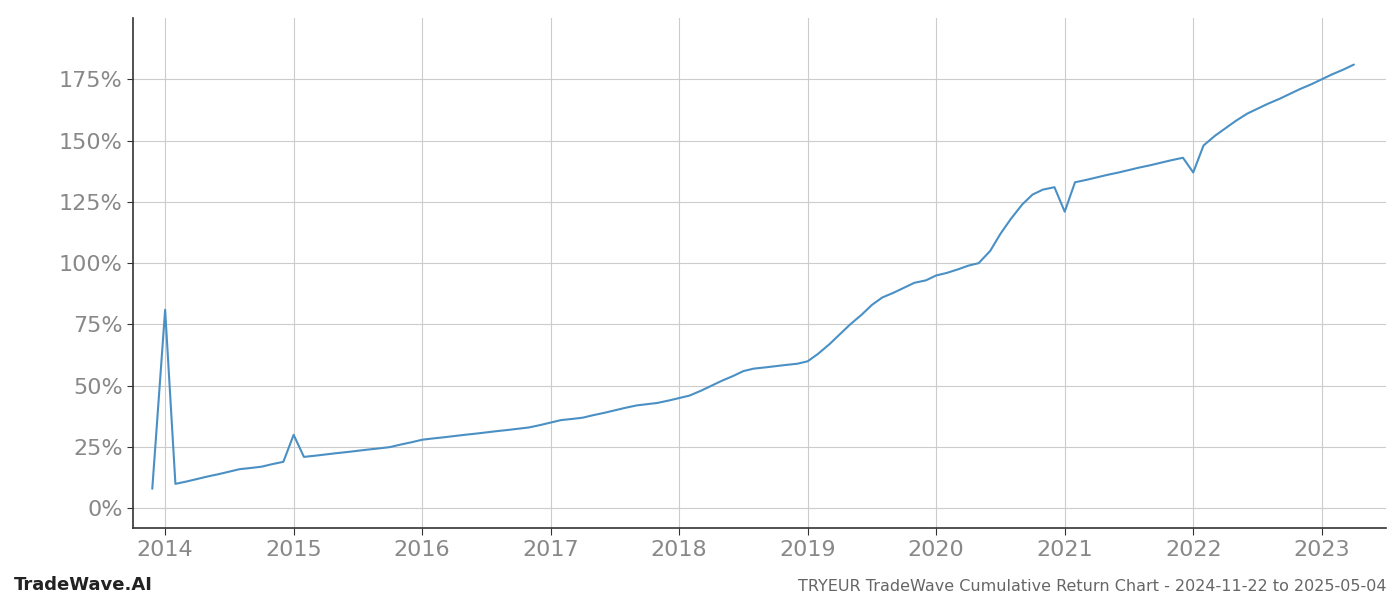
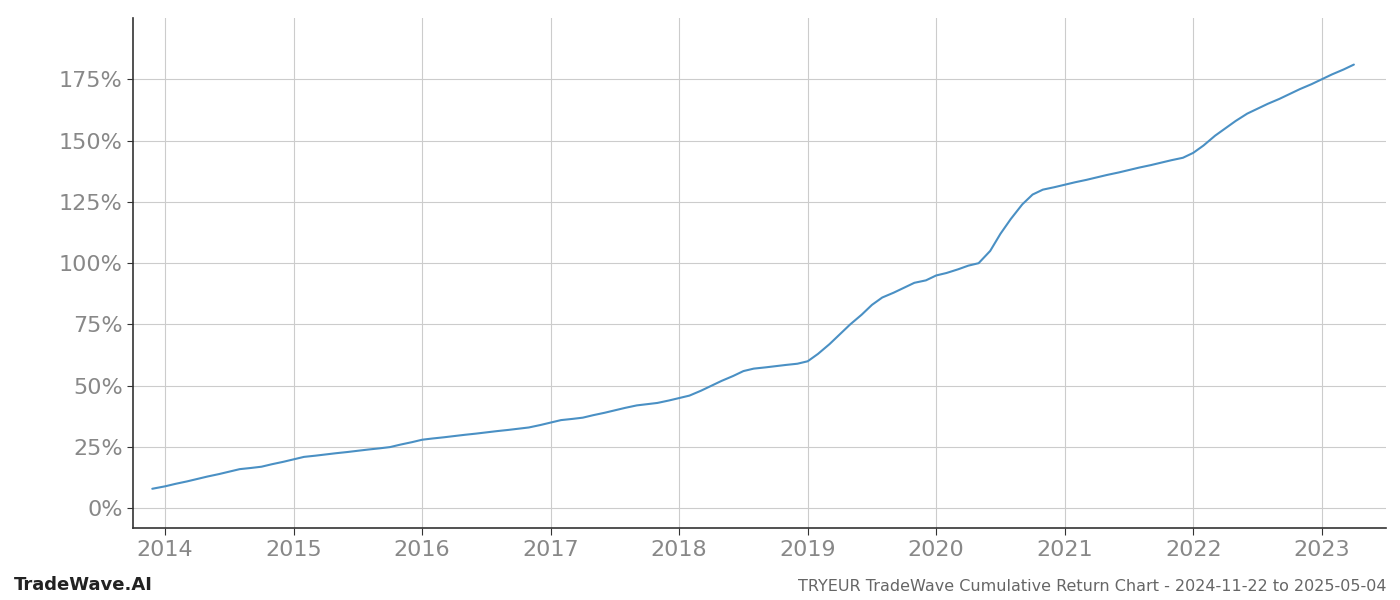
2014: 81.0% -> 9.0%
2015: 30.0% -> 20.0%
2021: 121.0% -> 132.0%
2022: 137.0% -> 145.0%
